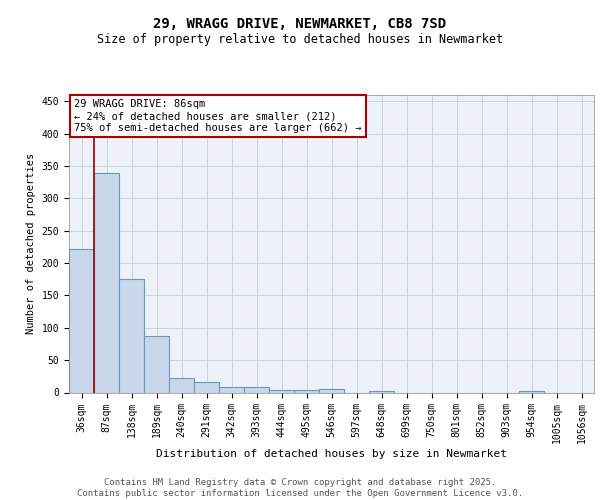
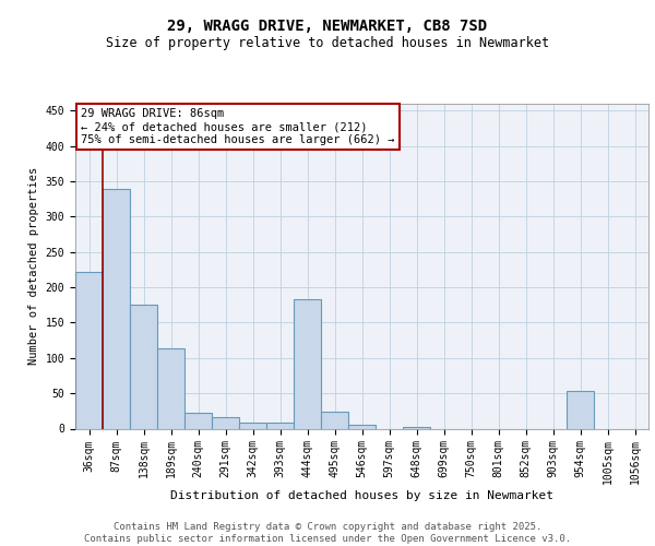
189sqm: 88 -> 114
444sqm: 4 -> 184
495sqm: 4 -> 24
954sqm: 2 -> 54
